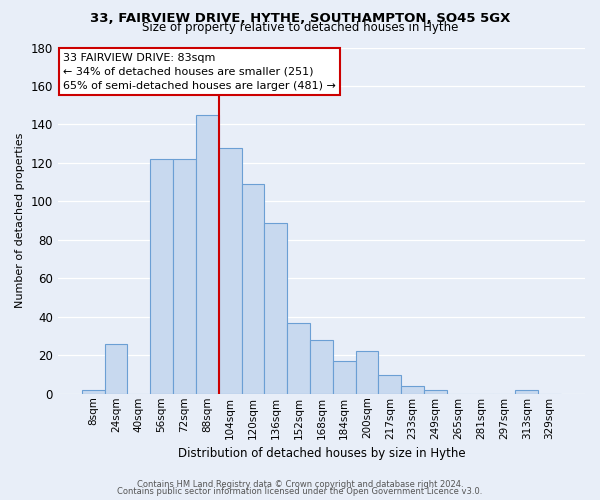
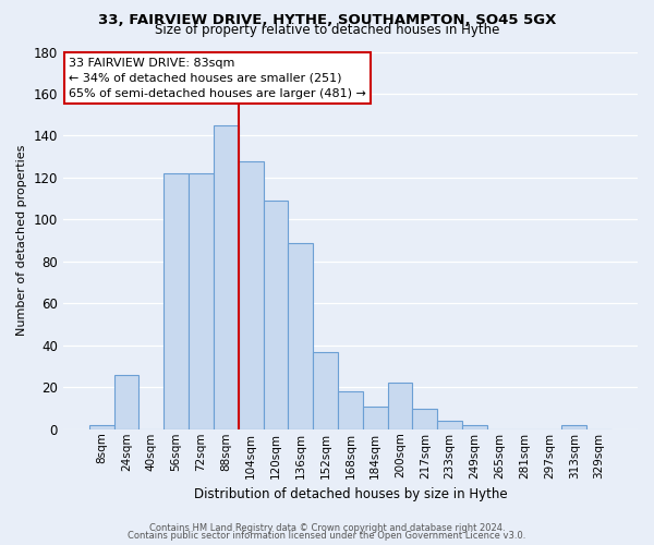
168sqm: 28 -> 18
184sqm: 17 -> 11
